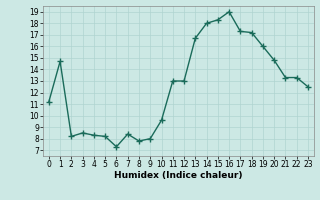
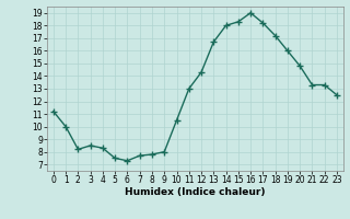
1: 14.7 -> 10.0
5: 8.2 -> 7.5
7: 8.4 -> 7.7
10: 9.6 -> 10.5
12: 13.0 -> 14.3
17: 17.3 -> 18.2
